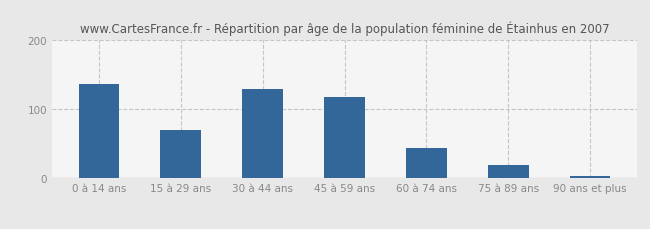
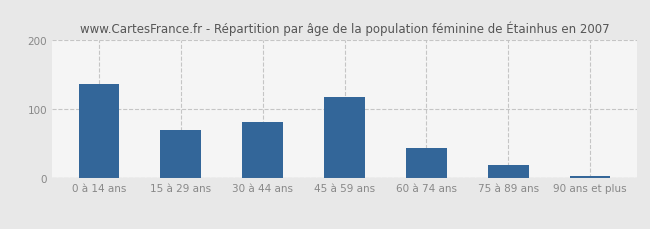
30 à 44 ans: 130 -> 82
